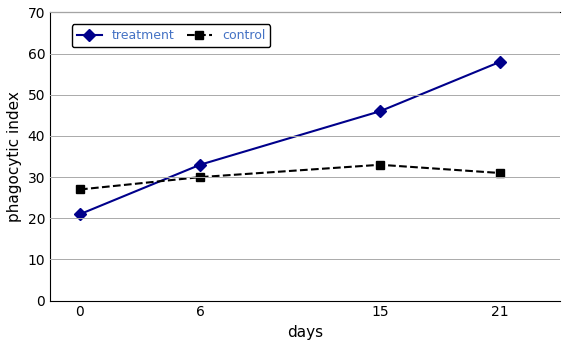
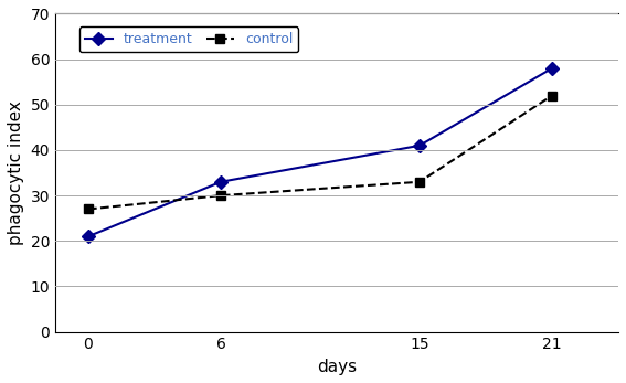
treatment/15: 46 -> 41
control/21: 31 -> 52
